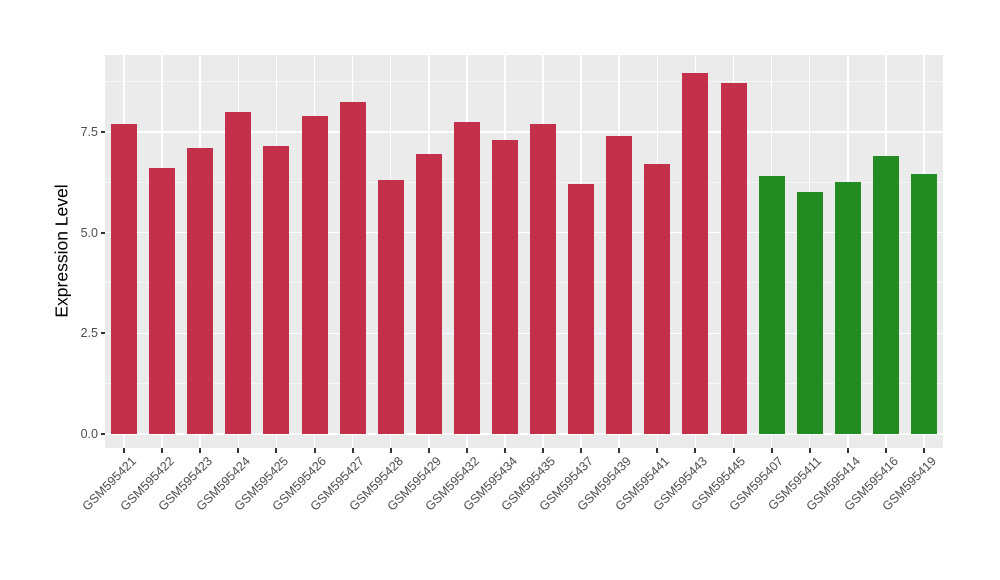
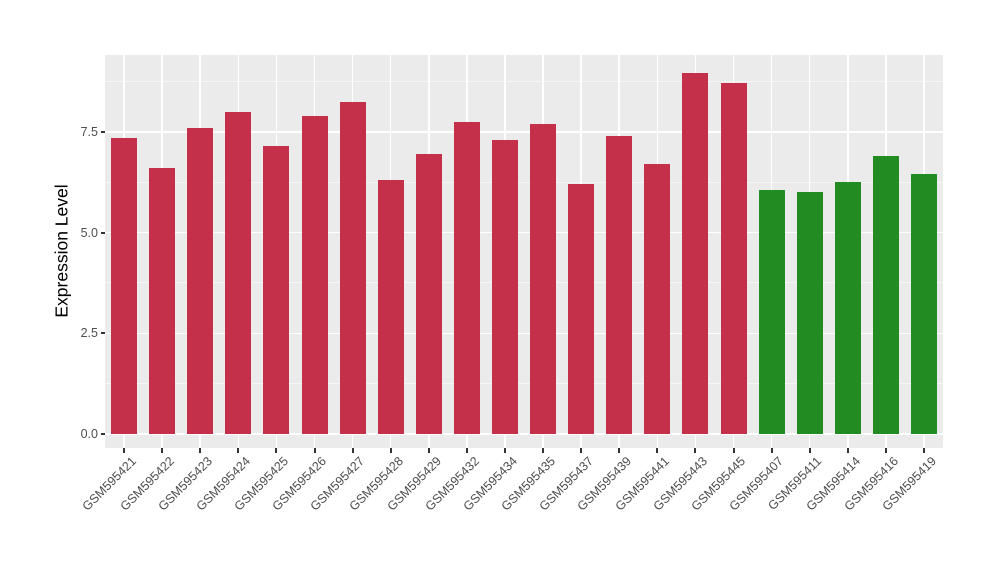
GSM595421: 7.7 -> 7.3
GSM595423: 7.1 -> 7.6
GSM595407: 6.4 -> 6.0
